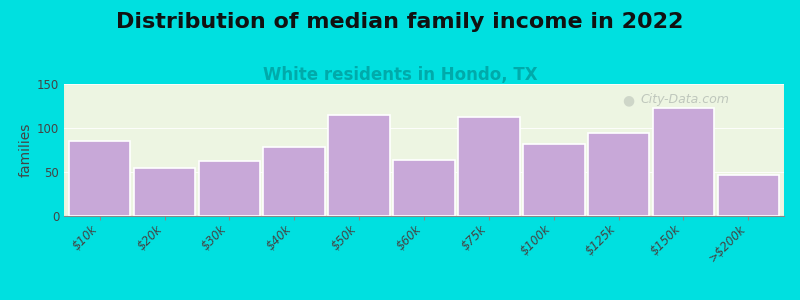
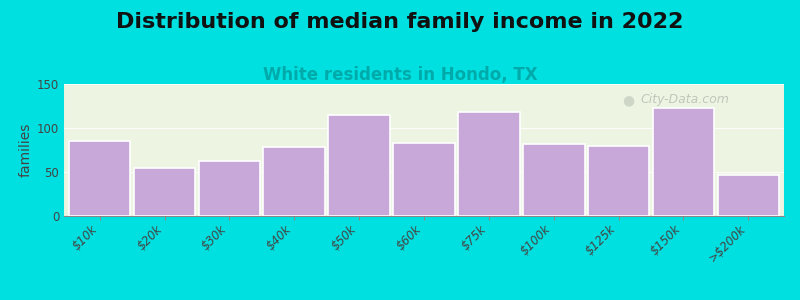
$60k: 64 -> 83
$75k: 112 -> 118
$125k: 94 -> 80
